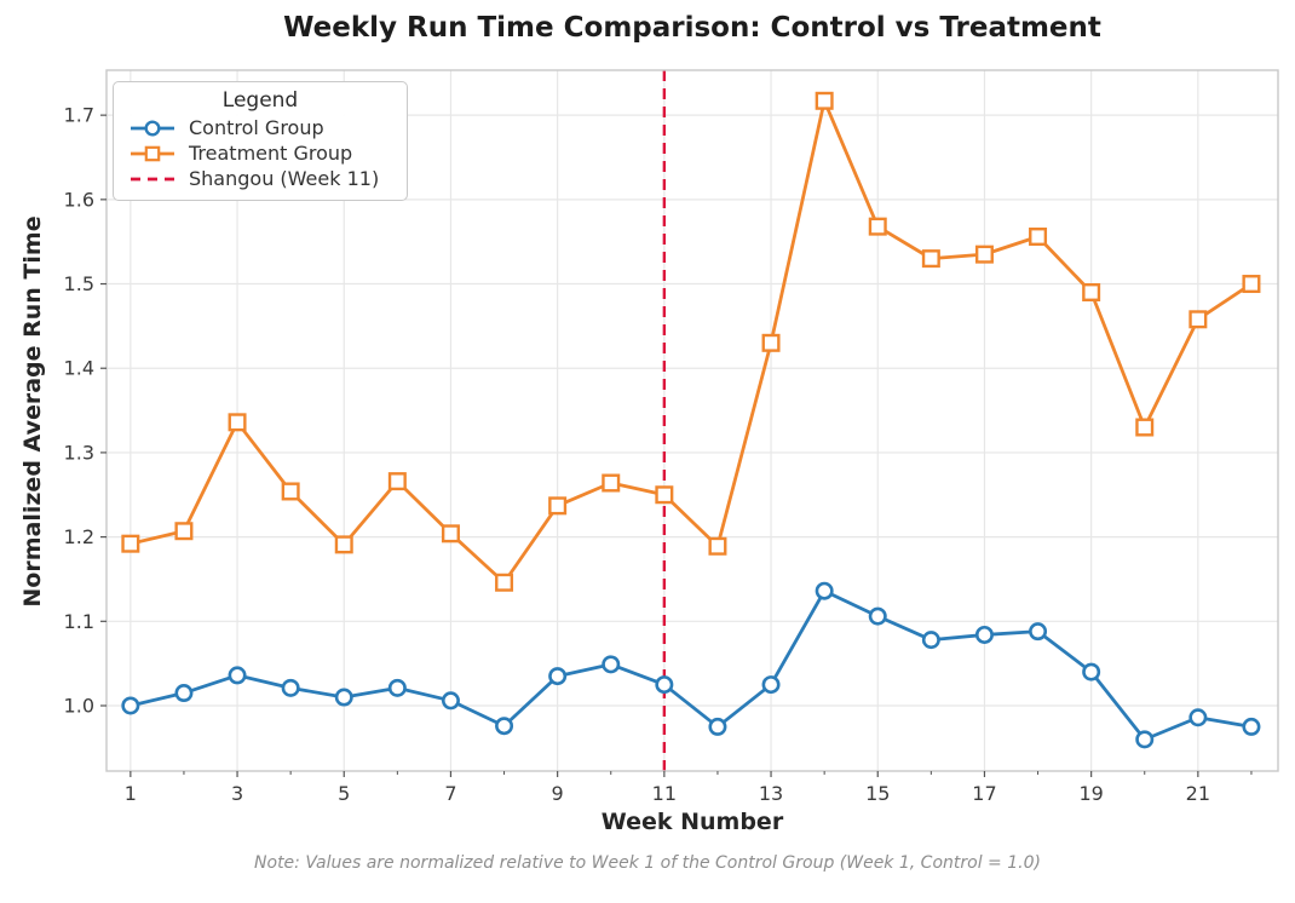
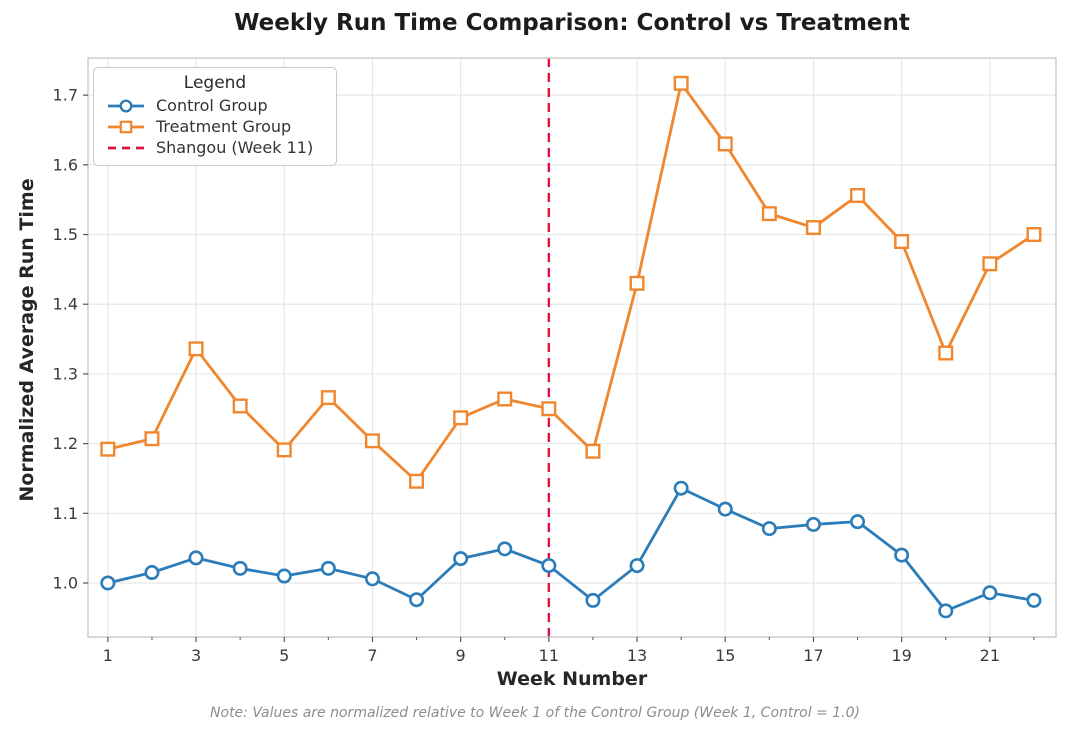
Treatment Group/15: 1.57 -> 1.63
Treatment Group/17: 1.53 -> 1.51
